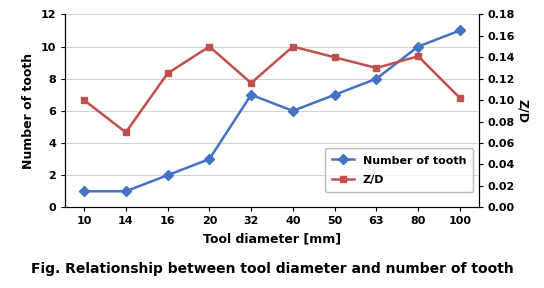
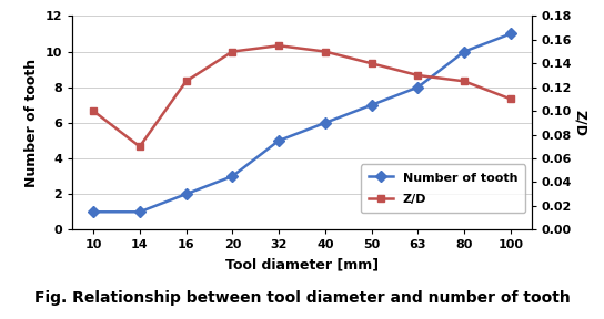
Number of tooth/32: 7 -> 5
Z/D/32: 0.116 -> 0.155
Z/D/80: 0.141 -> 0.125
Z/D/100: 0.102 -> 0.110
